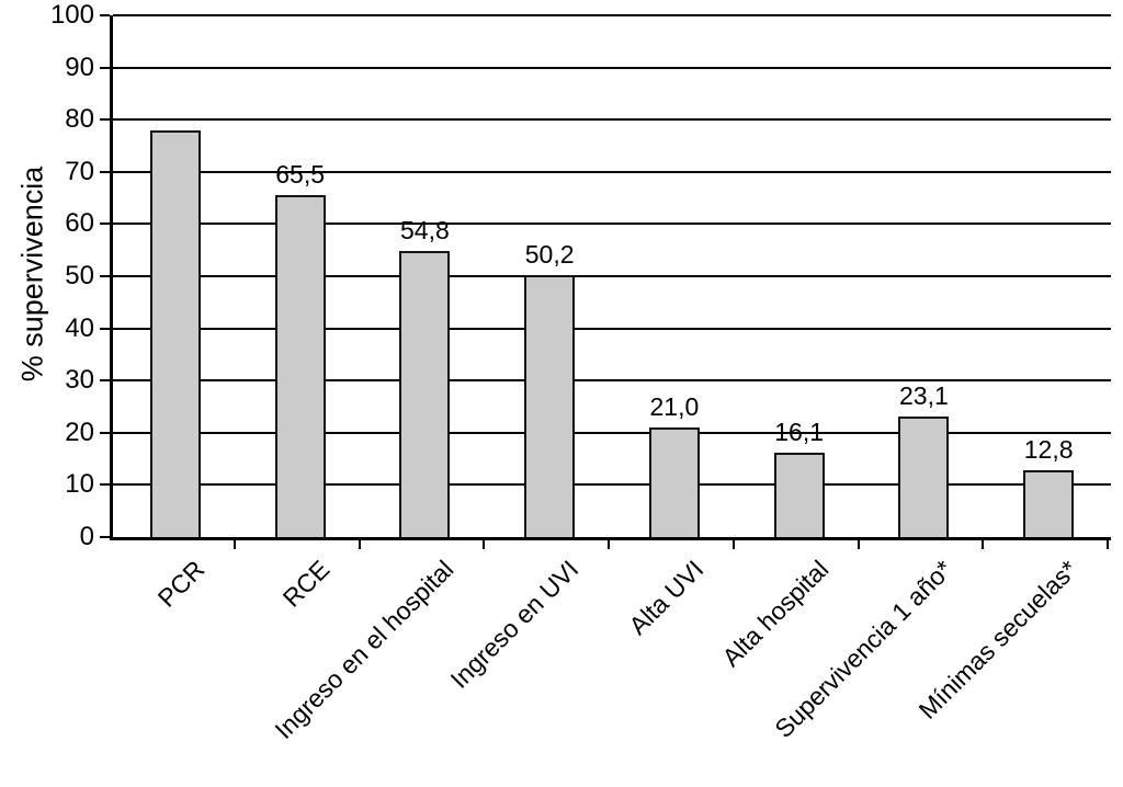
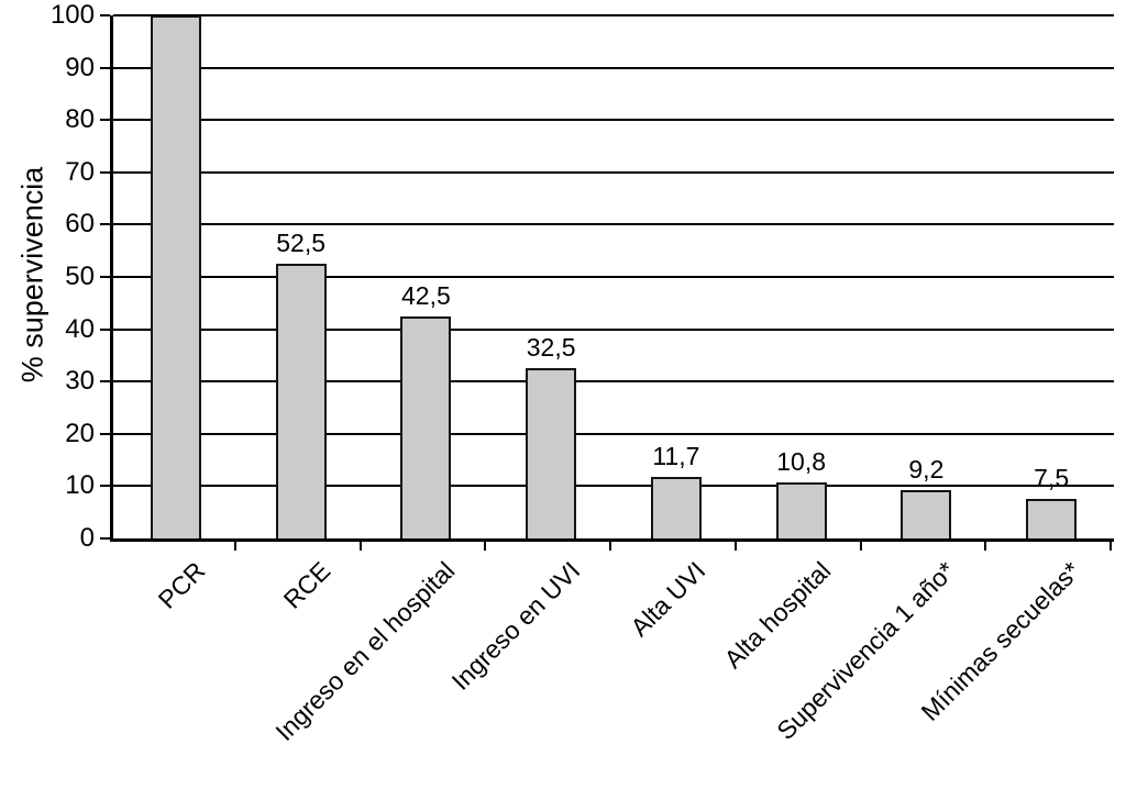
PCR: 78 -> 100
RCE: 65,5 -> 52,5
Ingreso en el hospital: 54,8 -> 42,5
Ingreso en UVI: 50,2 -> 32,5
Alta UVI: 21,0 -> 11,7
Alta hospital: 16,1 -> 10,8
Supervivencia 1 año*: 23,1 -> 9,2
Mínimas secuelas*: 12,8 -> 7,5
